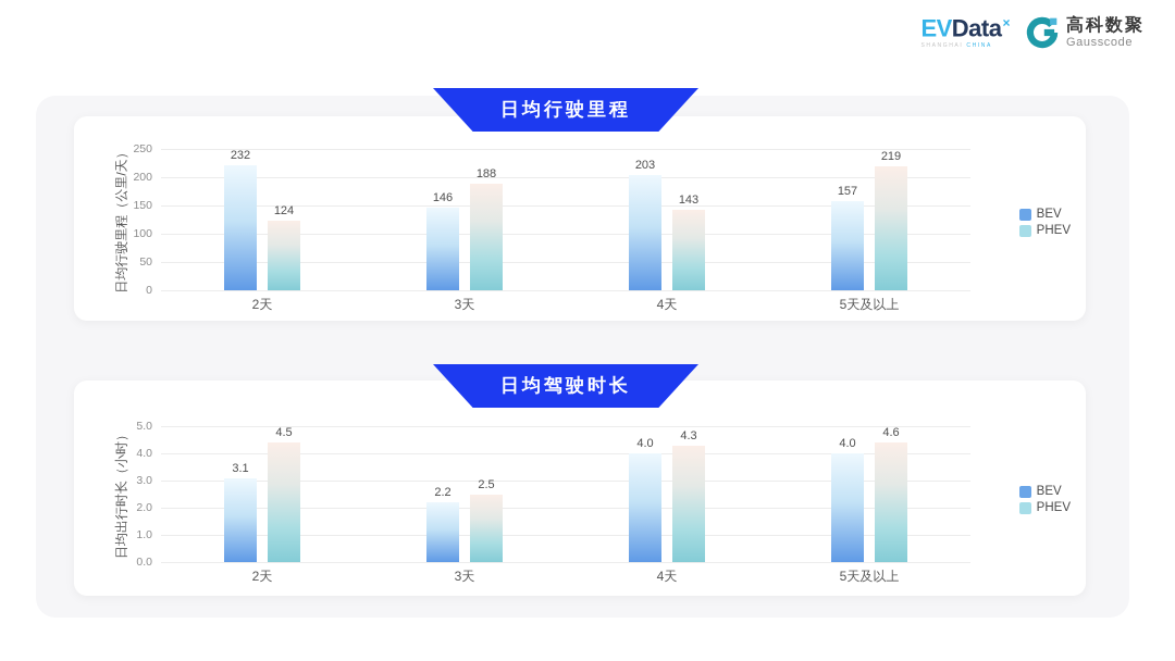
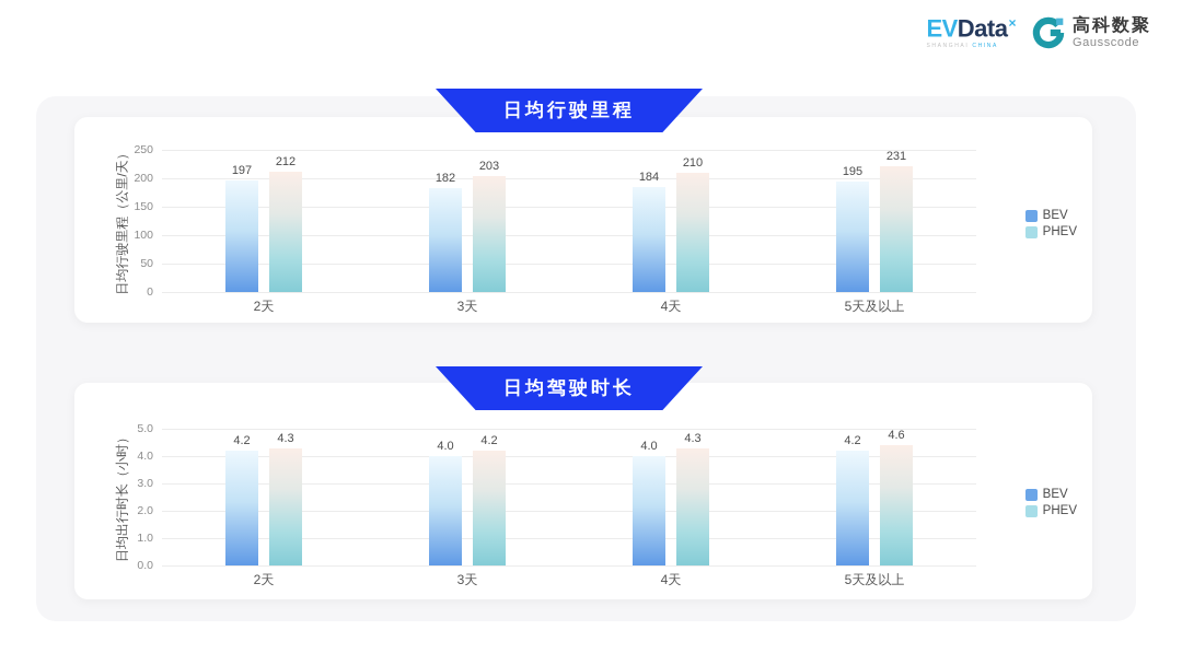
日均行驶里程/BEV/2天: 232 -> 197
日均行驶里程/PHEV/2天: 124 -> 212
日均行驶里程/BEV/3天: 146 -> 182
日均行驶里程/PHEV/3天: 188 -> 203
日均行驶里程/BEV/4天: 203 -> 184
日均行驶里程/PHEV/4天: 143 -> 210
日均行驶里程/BEV/5天及以上: 157 -> 195
日均行驶里程/PHEV/5天及以上: 219 -> 231
日均驾驶时长/BEV/2天: 3.1 -> 4.2
日均驾驶时长/PHEV/2天: 4.5 -> 4.3
日均驾驶时长/BEV/3天: 2.2 -> 4.0
日均驾驶时长/PHEV/3天: 2.5 -> 4.2
日均驾驶时长/BEV/5天及以上: 4.0 -> 4.2
